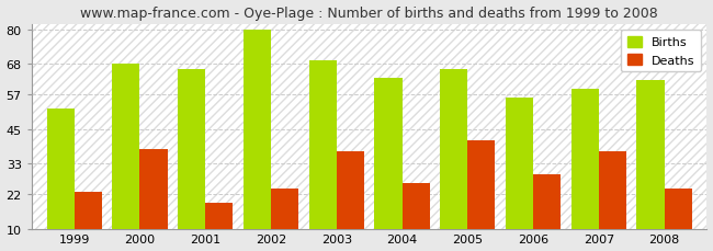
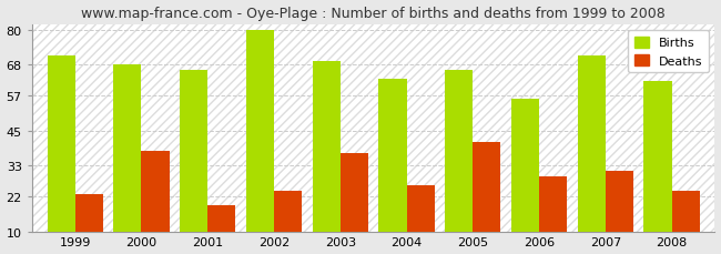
Births/1999: 52 -> 71
Births/2007: 59 -> 71
Deaths/2007: 37 -> 31
